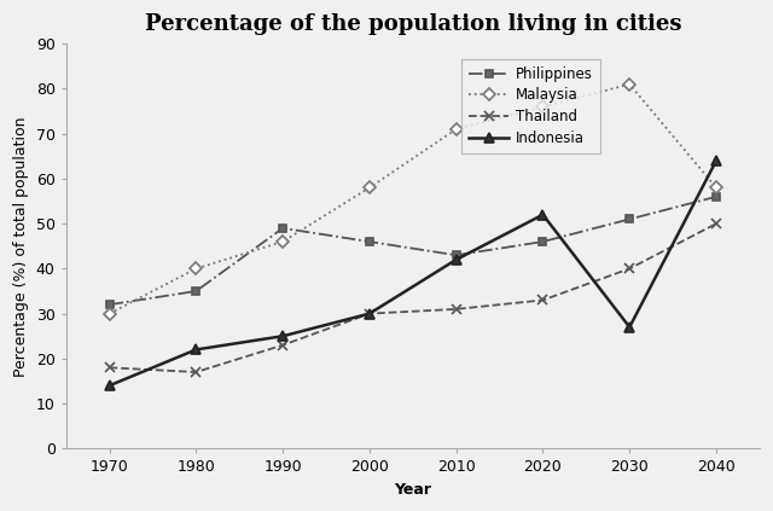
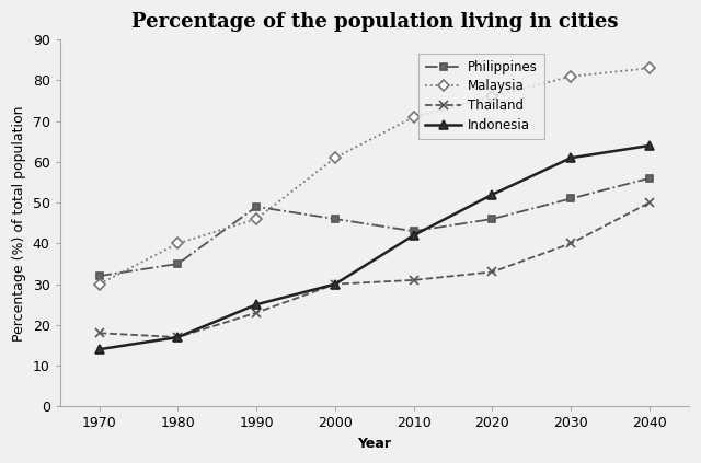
Indonesia/1980: 22 -> 17
Malaysia/2000: 58 -> 61
Indonesia/2030: 27 -> 61
Malaysia/2040: 58 -> 83
